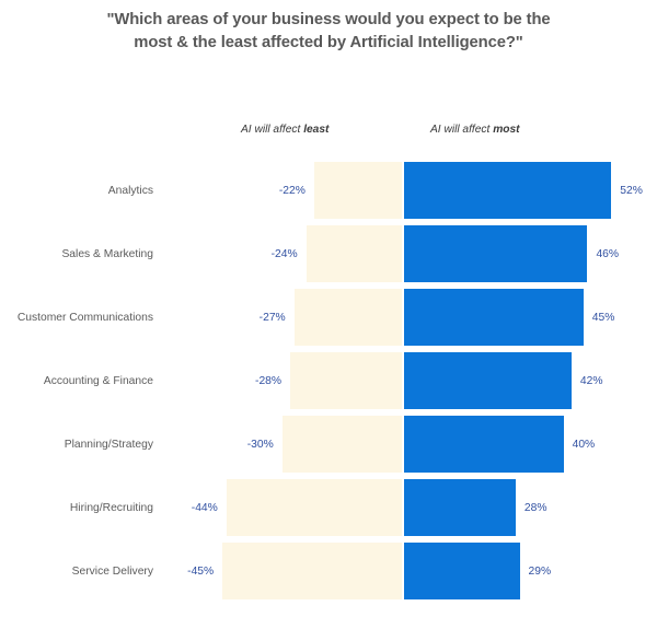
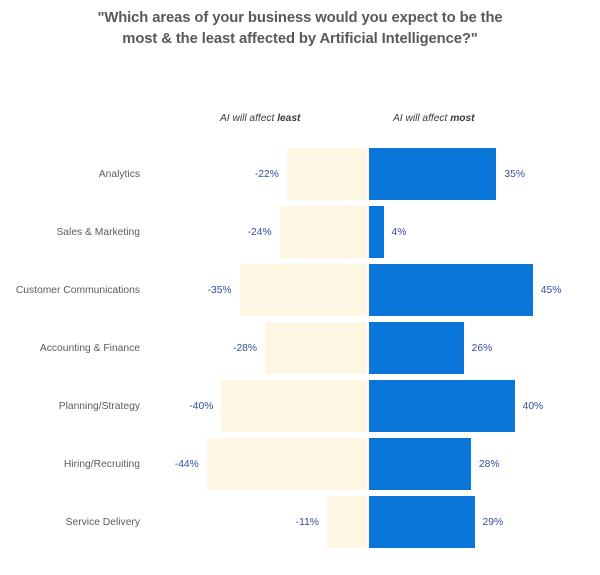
AI will affect most/Analytics: 52% -> 35%
AI will affect most/Sales & Marketing: 46% -> 4%
AI will affect least/Customer Communications: -27% -> -35%
AI will affect most/Accounting & Finance: 42% -> 26%
AI will affect least/Planning/Strategy: -30% -> -40%
AI will affect least/Service Delivery: -45% -> -11%
